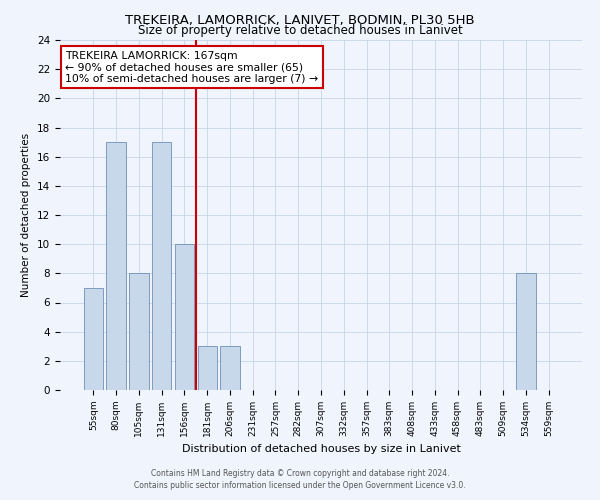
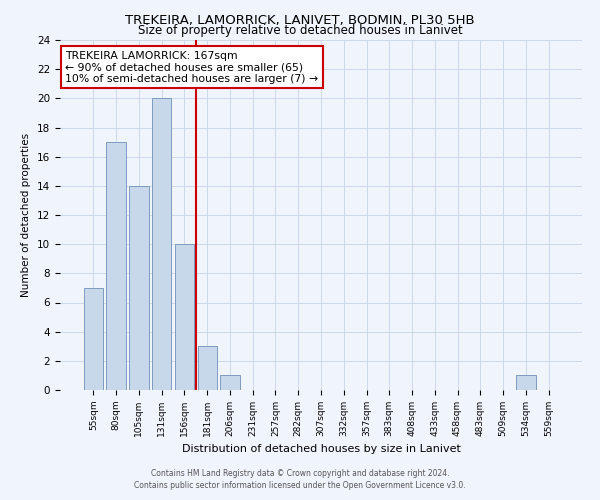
105sqm: 8 -> 14
131sqm: 17 -> 20
206sqm: 3 -> 1
534sqm: 8 -> 1
